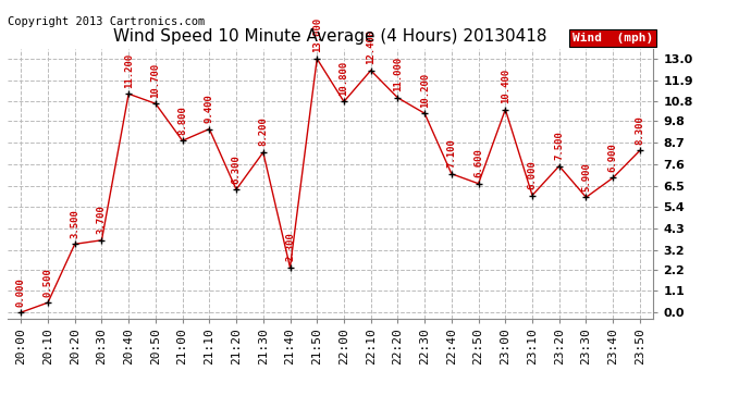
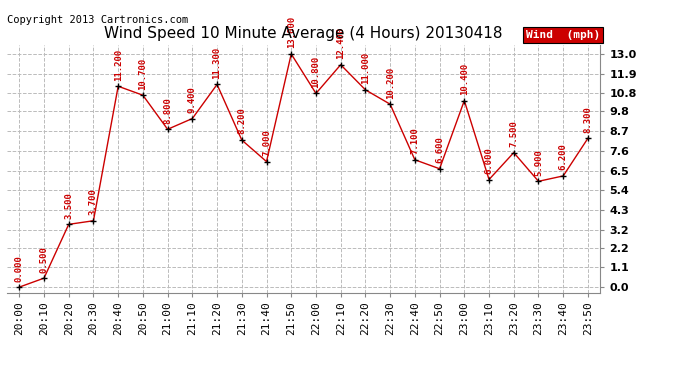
21:20: 6.300 -> 11.300
21:40: 2.300 -> 7.000
23:40: 6.900 -> 6.200
